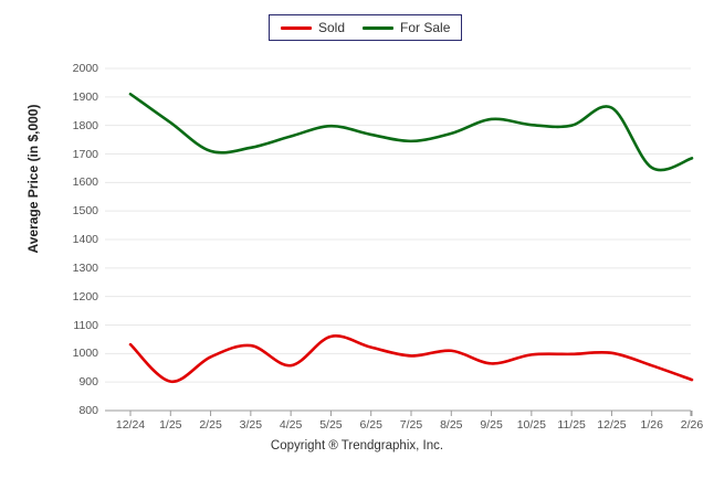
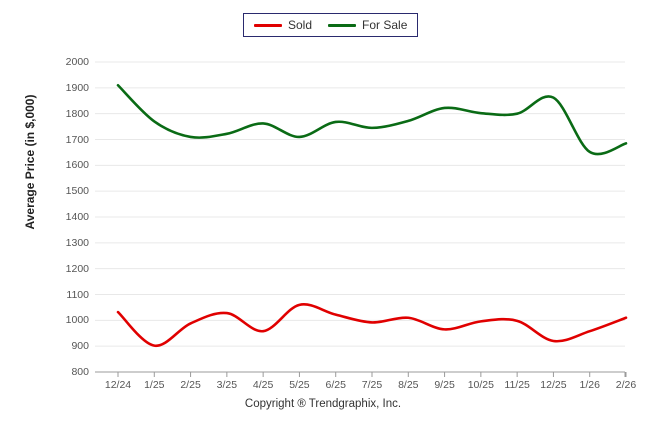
For Sale/1/25: 1810 -> 1770
For Sale/5/25: 1800 -> 1710
Sold/12/25: 1000 -> 920
Sold/2/26: 910 -> 1010
